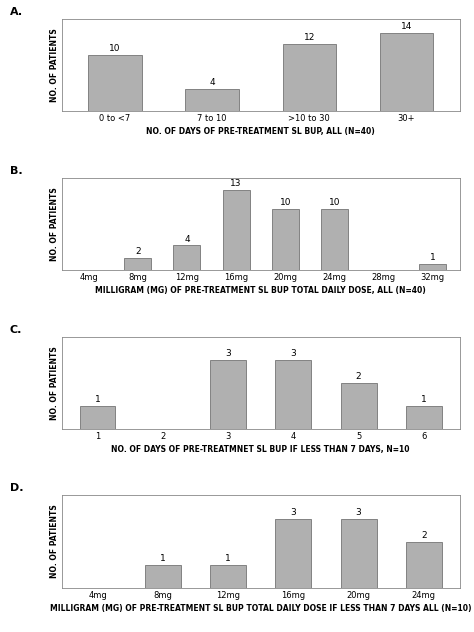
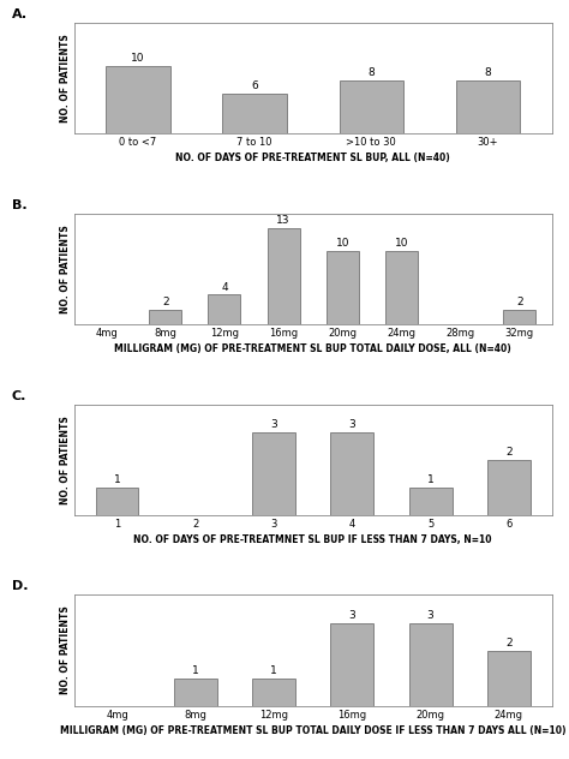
7 to 10: 4 -> 6
>10 to 30: 12 -> 8
30+: 14 -> 8
32mg: 1 -> 2
5: 2 -> 1
6: 1 -> 2
